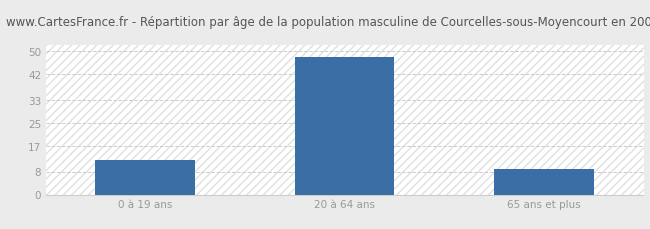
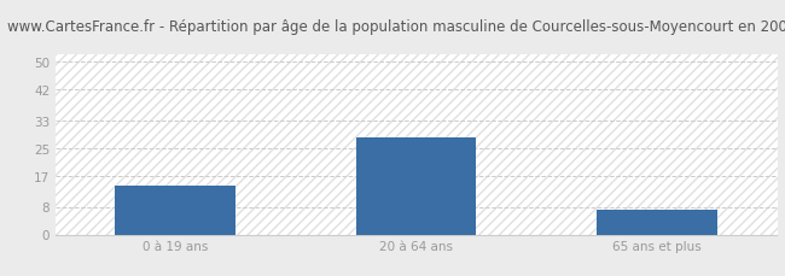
0 à 19 ans: 12 -> 14
20 à 64 ans: 48 -> 28
65 ans et plus: 9 -> 7
